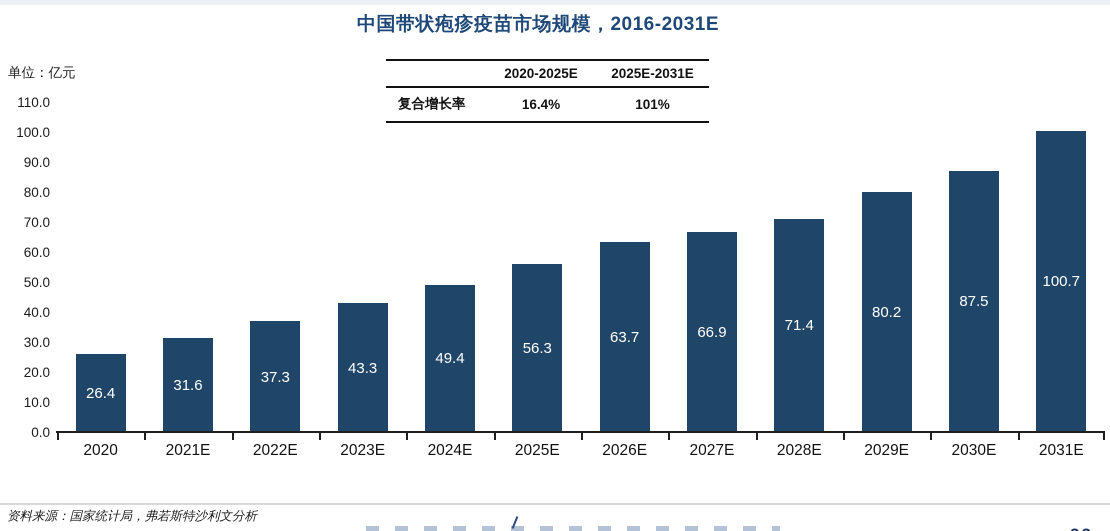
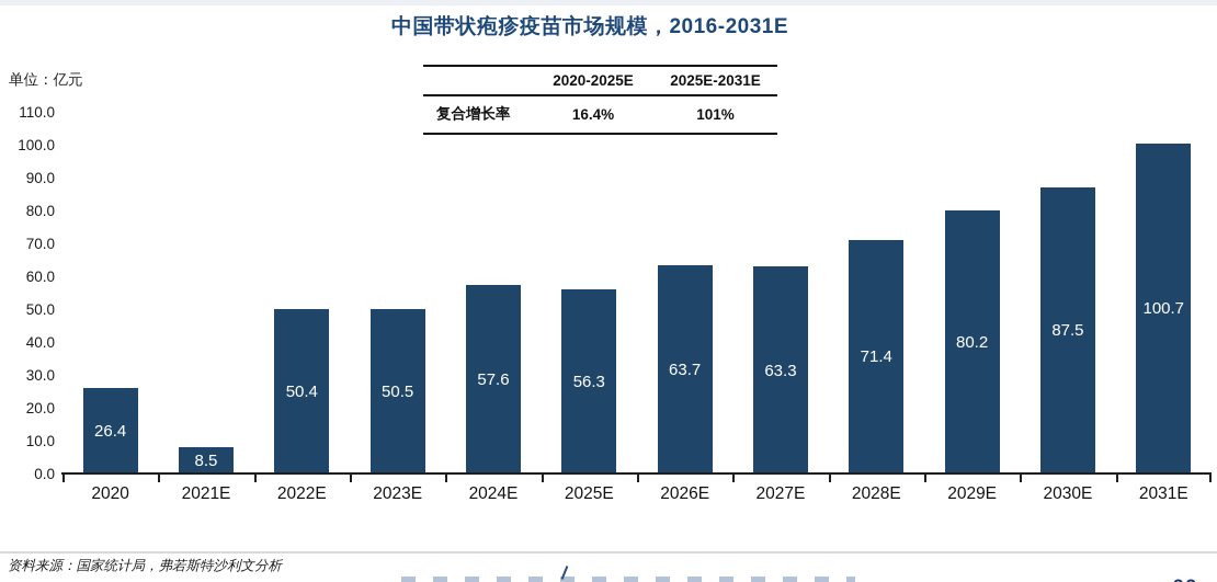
2021E: 31.6 -> 8.5
2022E: 37.3 -> 50.4
2023E: 43.3 -> 50.5
2024E: 49.4 -> 57.6
2027E: 66.9 -> 63.3
